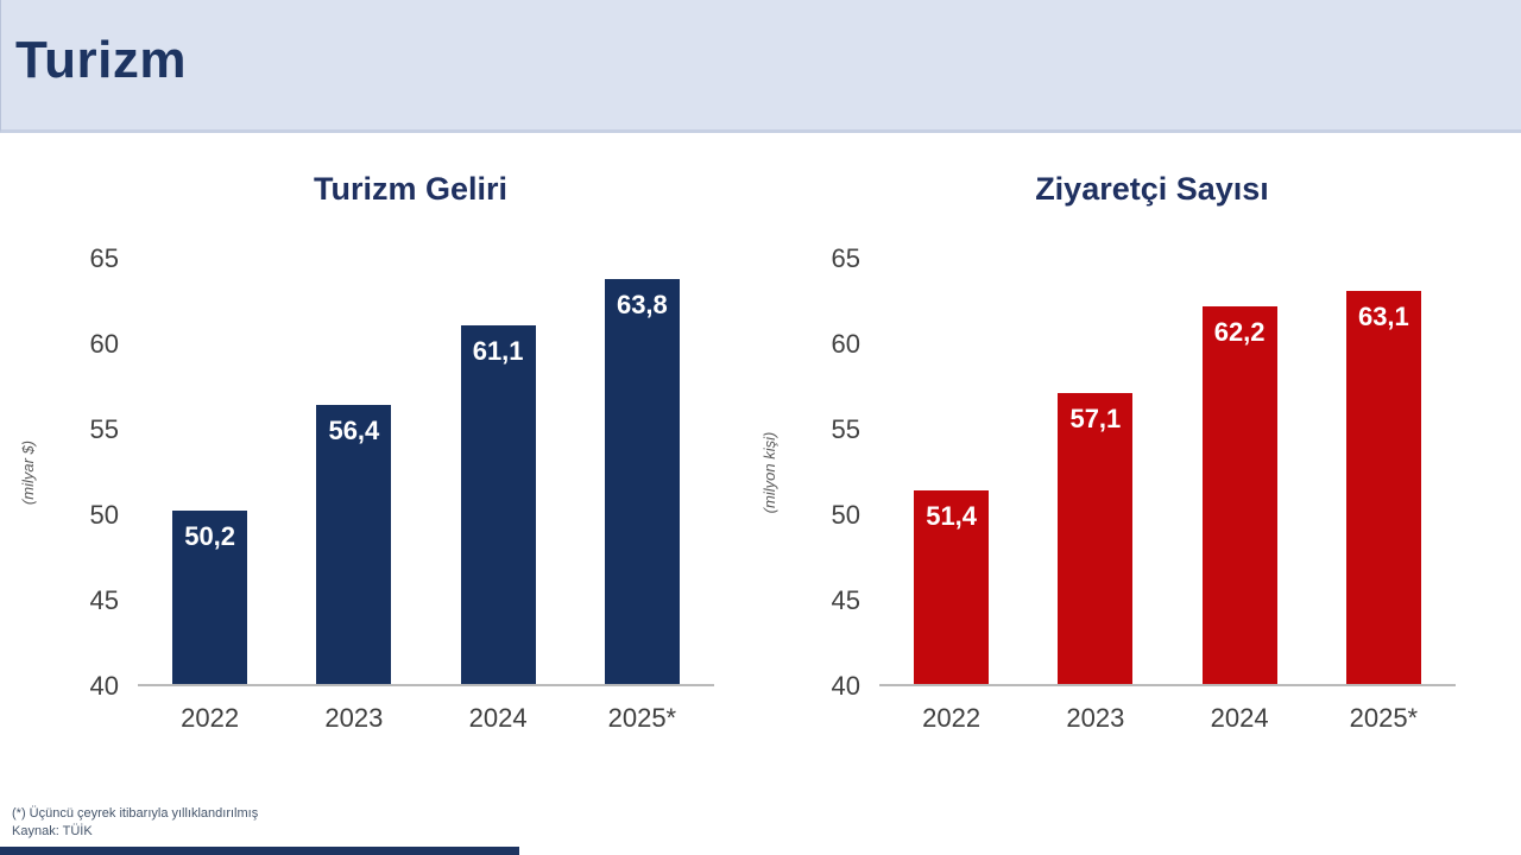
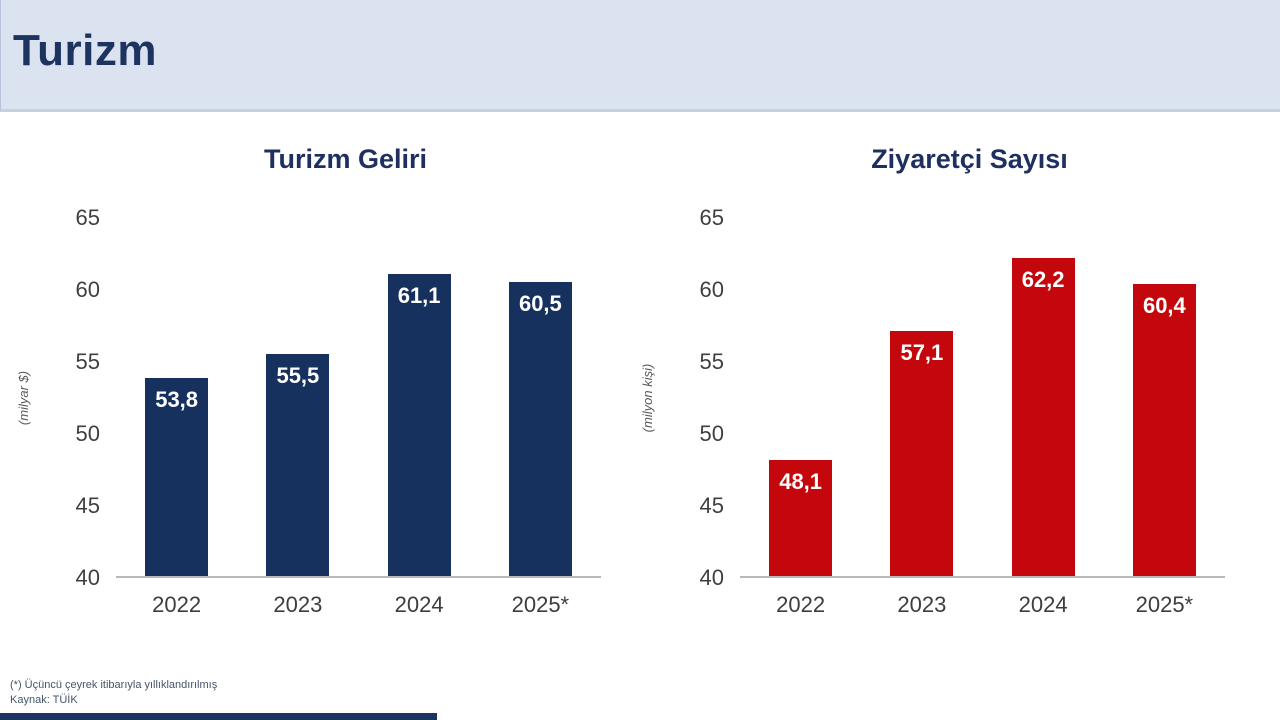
Turizm Geliri/2022: 50,2 -> 53,8
Turizm Geliri/2023: 56,4 -> 55,5
Turizm Geliri/2025*: 63,8 -> 60,5
Ziyaretçi Sayısı/2022: 51,4 -> 48,1
Ziyaretçi Sayısı/2025*: 63,1 -> 60,4
